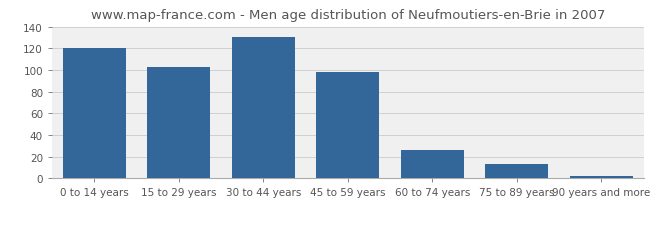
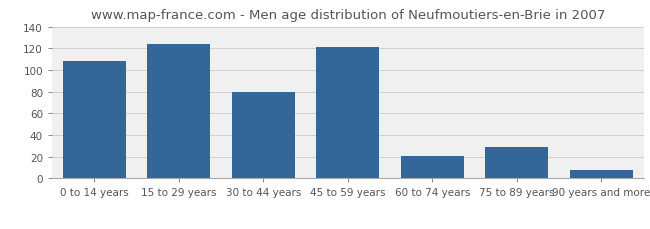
0 to 14 years: 120 -> 108
15 to 29 years: 103 -> 124
30 to 44 years: 130 -> 80
45 to 59 years: 98 -> 121
60 to 74 years: 26 -> 21
75 to 89 years: 13 -> 29
90 years and more: 2 -> 8
